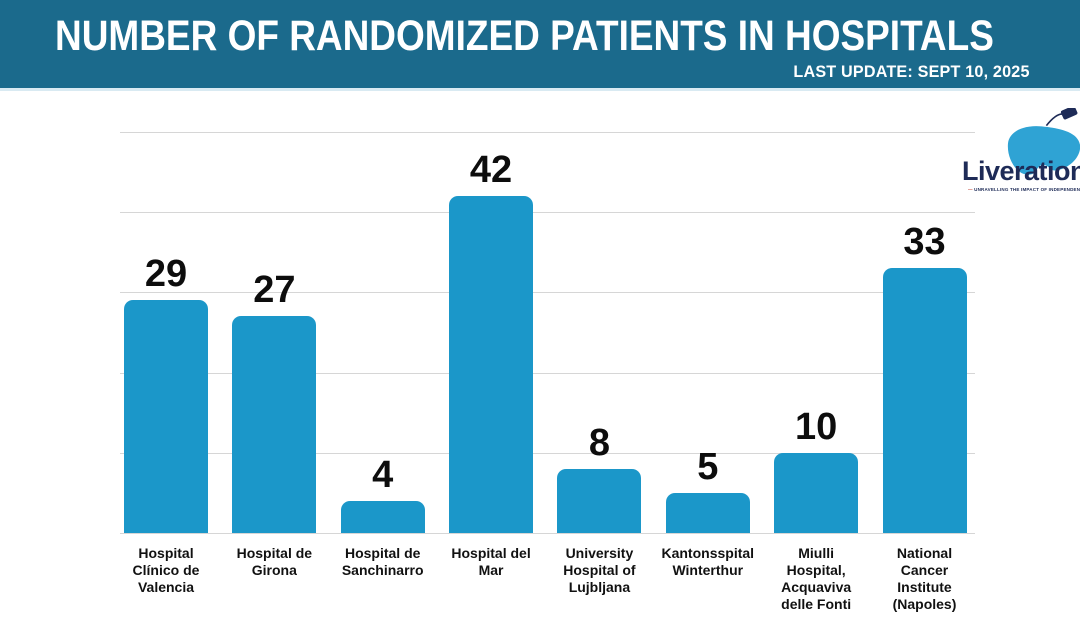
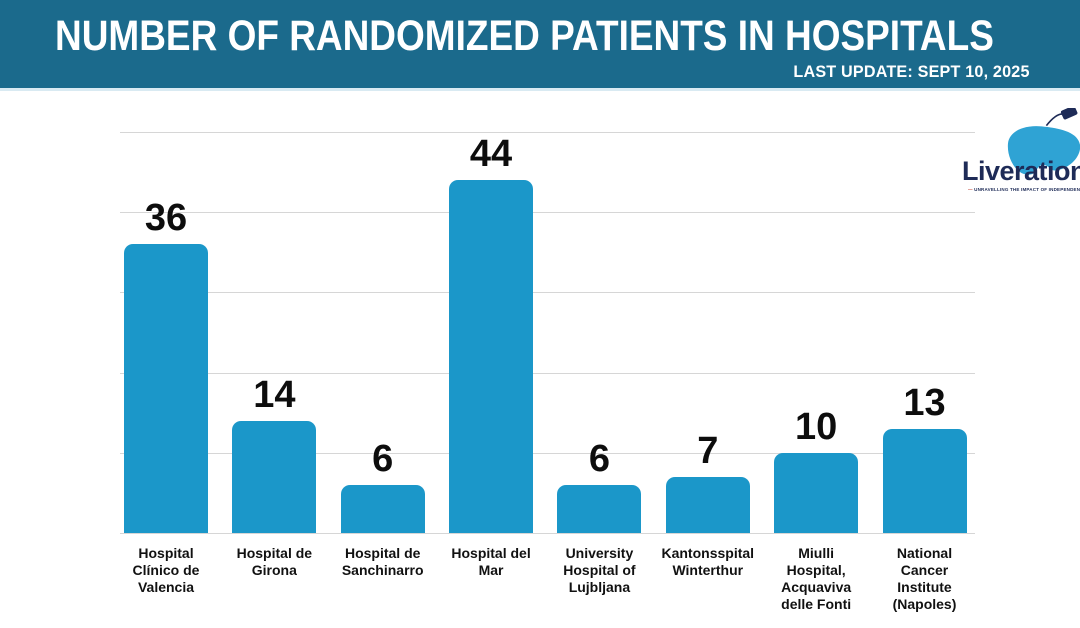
Hospital Clínico de Valencia: 29 -> 36
Hospital de Girona: 27 -> 14
Hospital de Sanchinarro: 4 -> 6
Hospital del Mar: 42 -> 44
University Hospital of Lujbljana: 8 -> 6
Kantonsspital Winterthur: 5 -> 7
National Cancer Institute (Napoles): 33 -> 13
